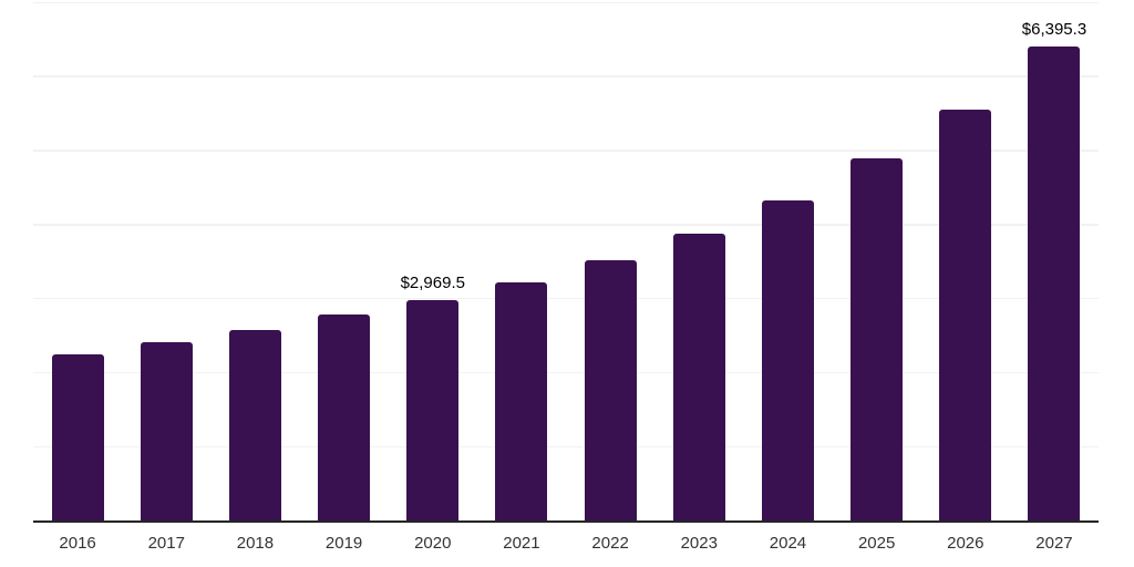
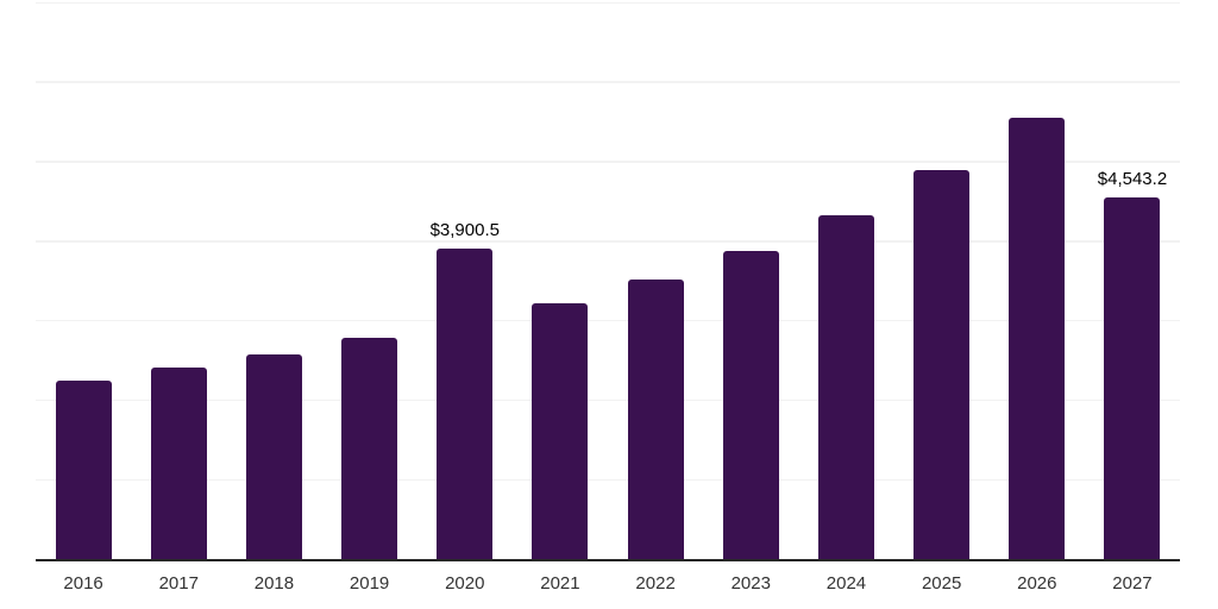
2020: $2,969.5 -> $3,900.5
2027: $6,395.3 -> $4,543.2
